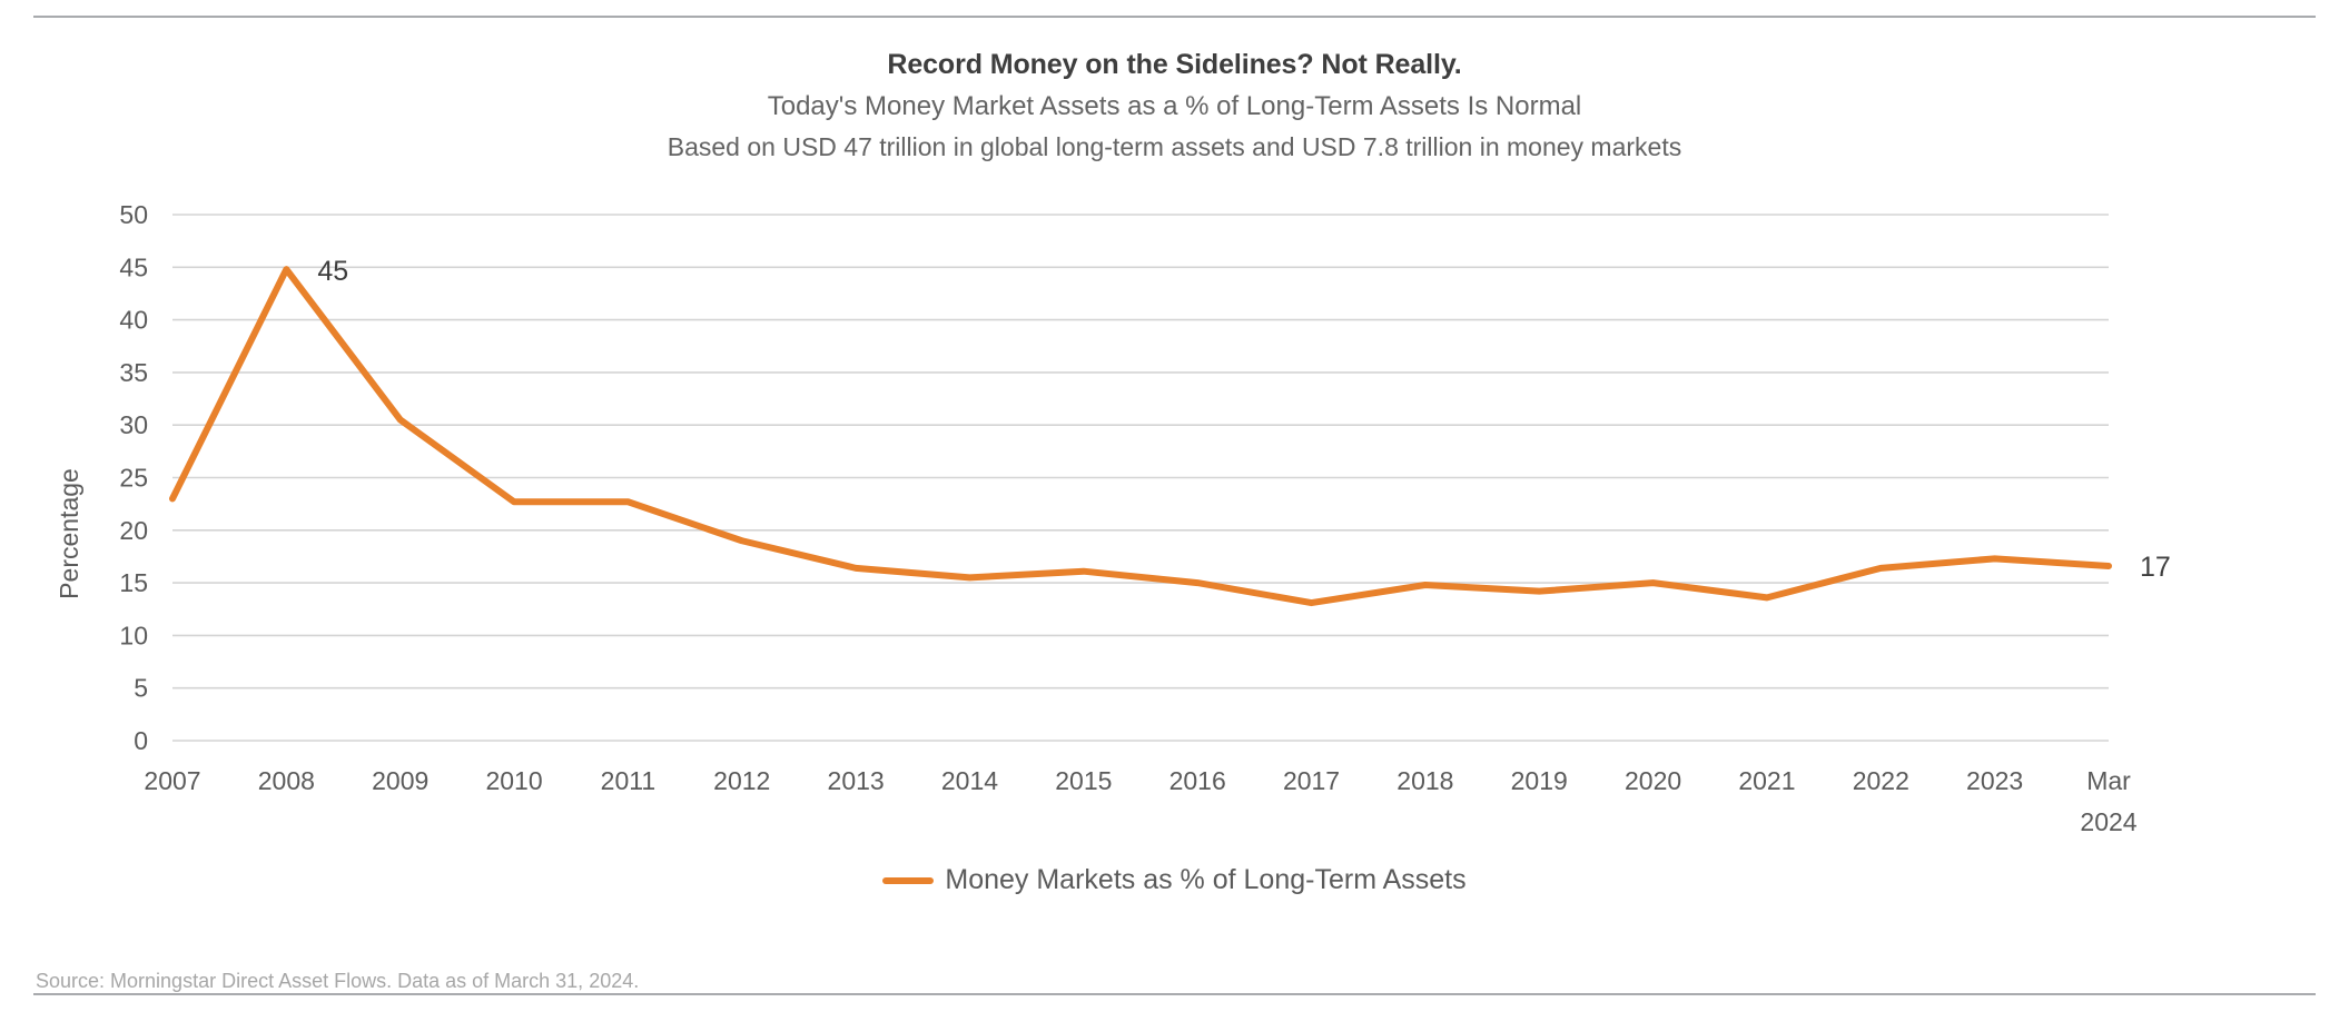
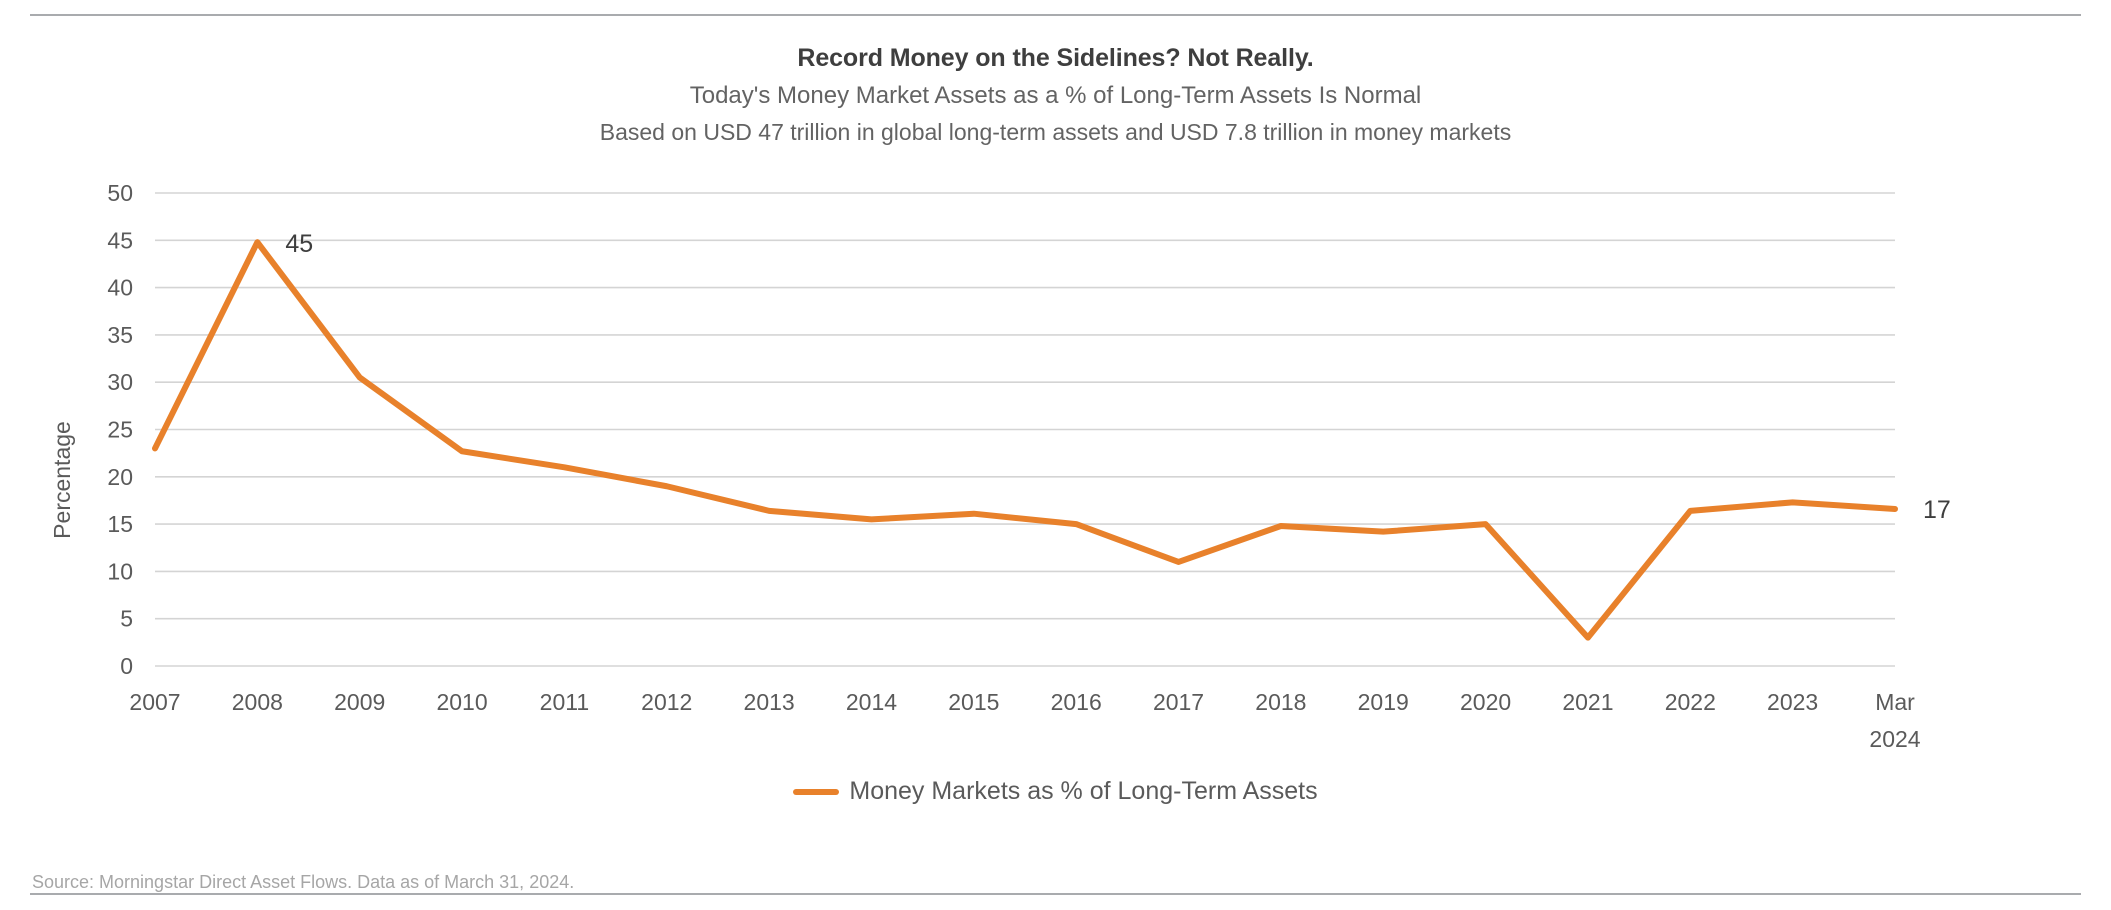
2011: 23 -> 21
2017: 13 -> 11
2021: 14 -> 3
